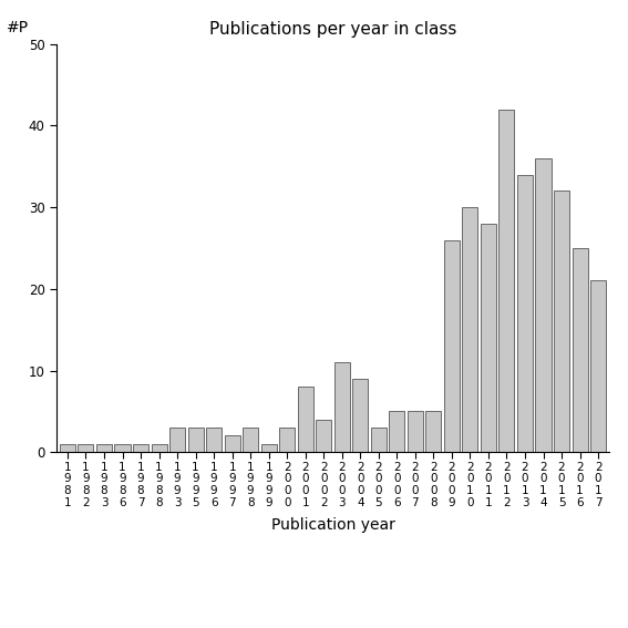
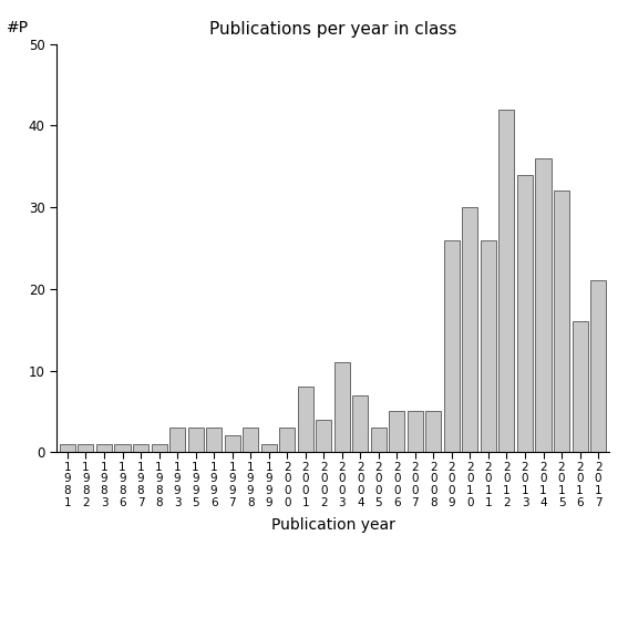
2 0 0 4: 9 -> 7
2 0 1 1: 28 -> 26
2 0 1 6: 25 -> 16
